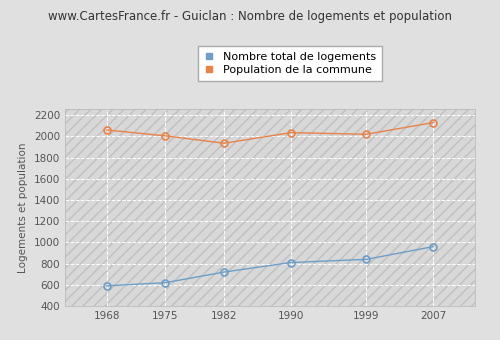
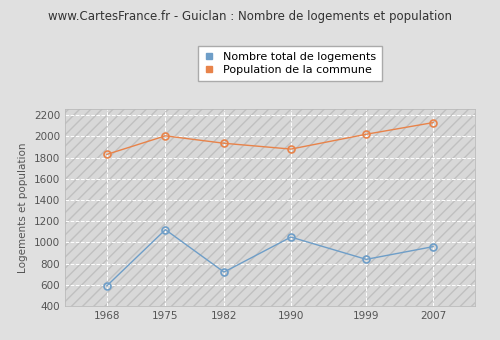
Population de la commune/1968: 2060 -> 1830
Nombre total de logements/1975: 620 -> 1120
Nombre total de logements/1990: 810 -> 1050
Population de la commune/1990: 2040 -> 1880
